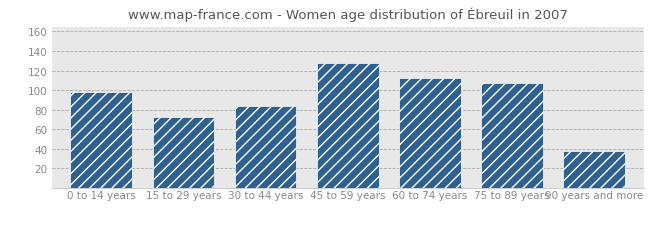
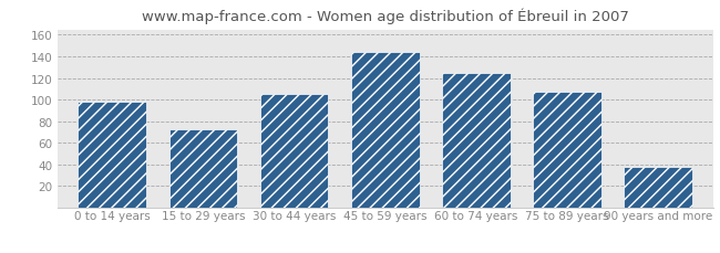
30 to 44 years: 84 -> 105
45 to 59 years: 128 -> 144
60 to 74 years: 112 -> 125
